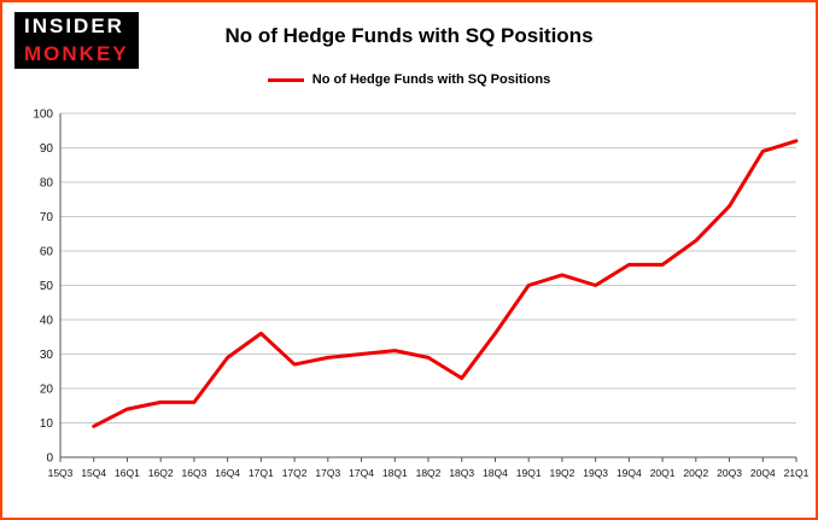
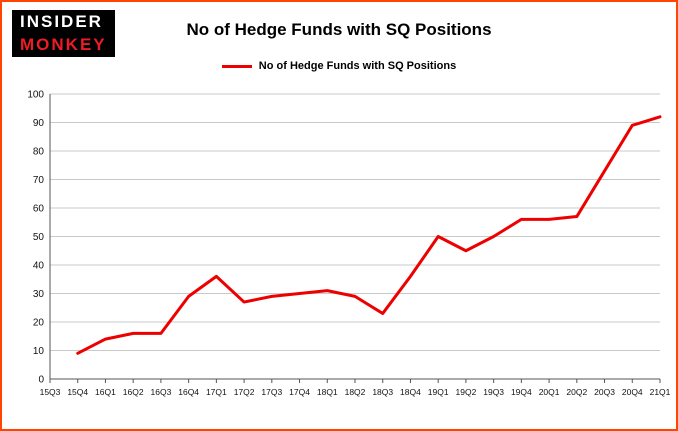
19Q2: 53 -> 45
20Q2: 63 -> 57
